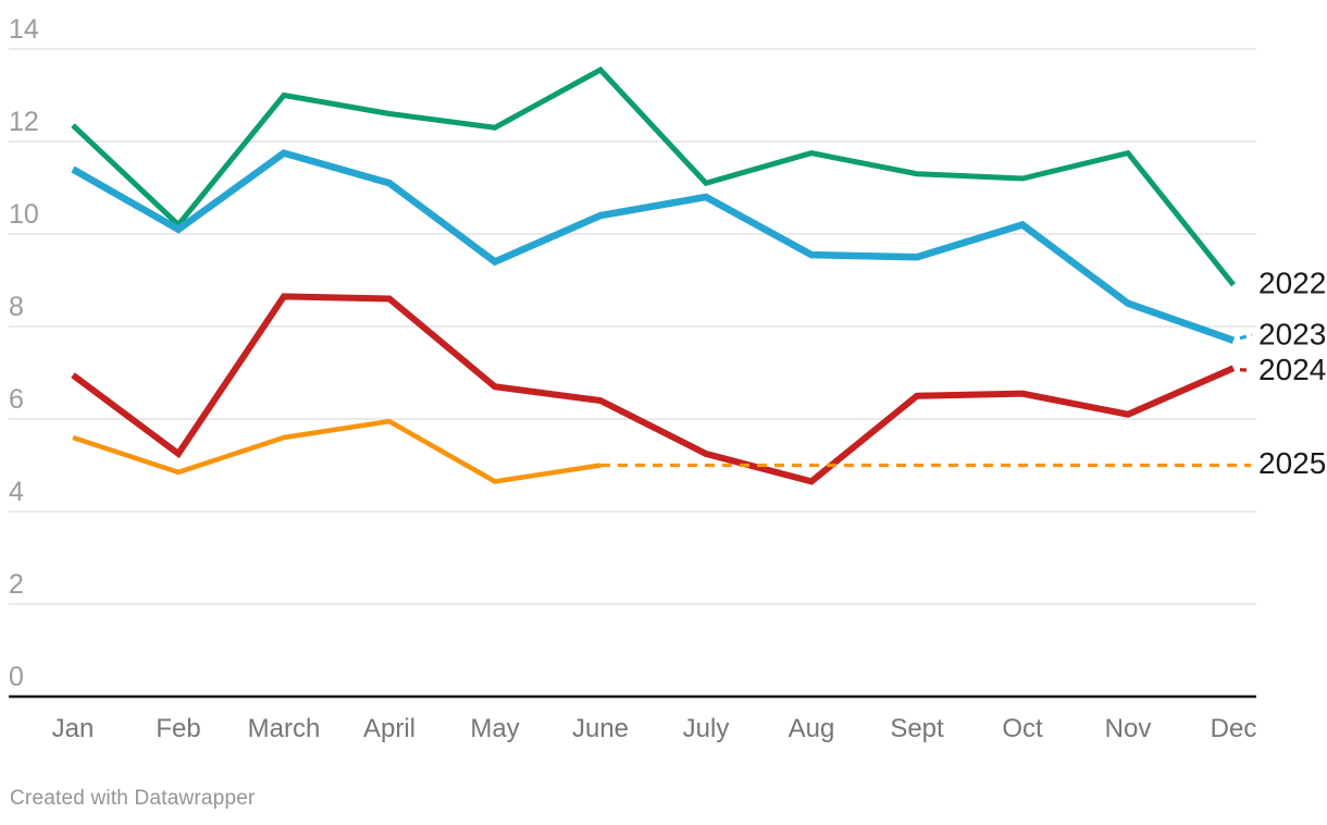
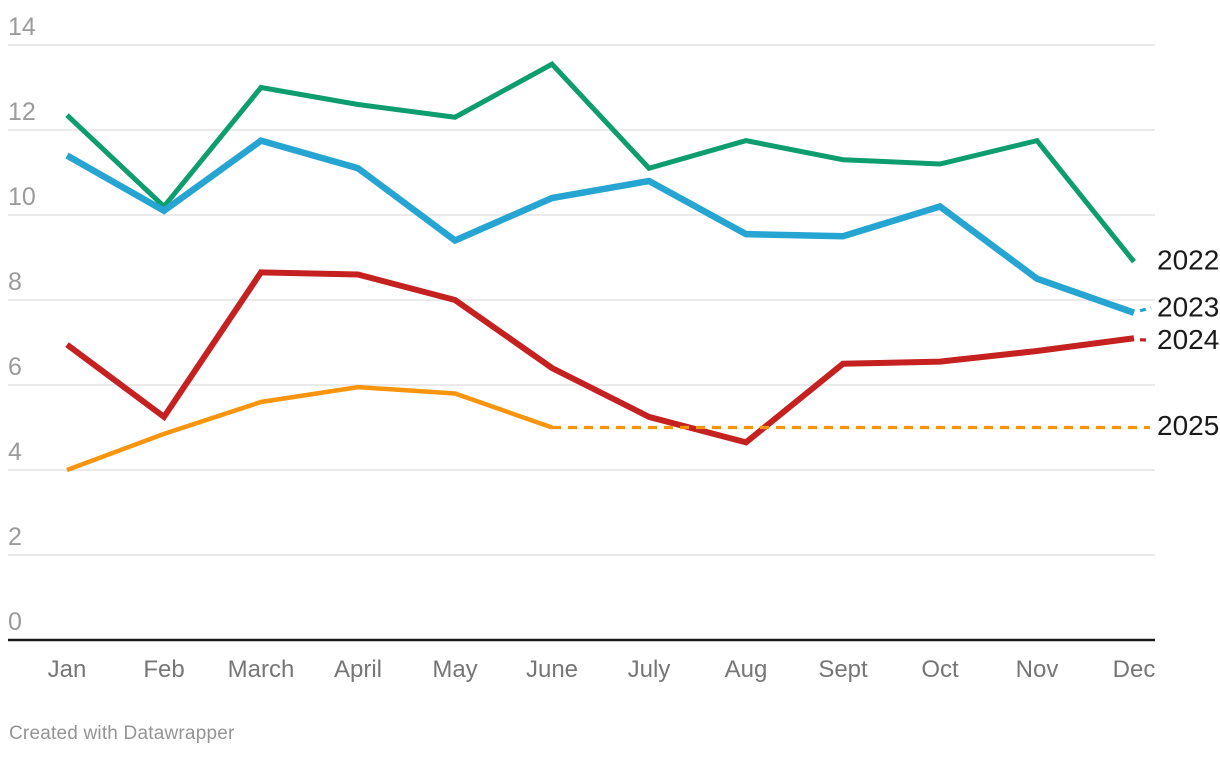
2025/Jan: 5.6 -> 4.0
2024/May: 6.7 -> 8.0
2025/May: 4.7 -> 5.8
2024/Nov: 6.1 -> 6.8
